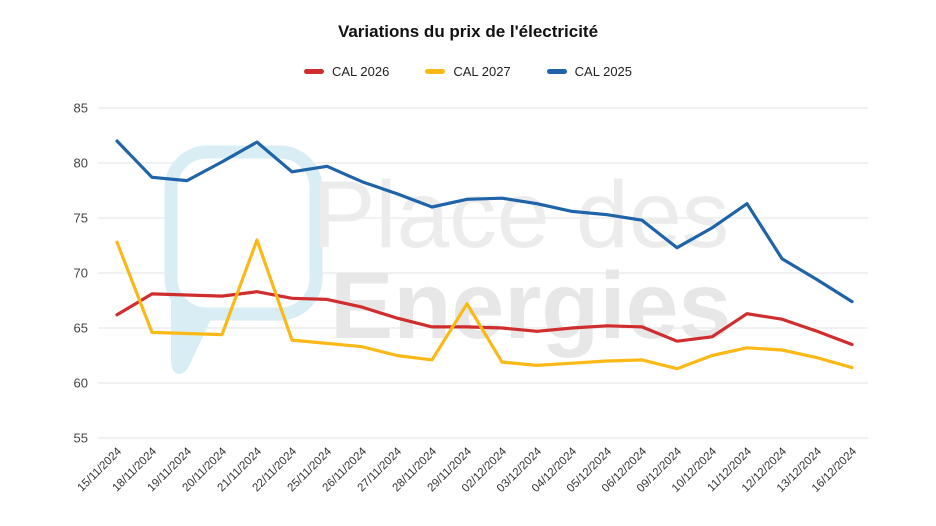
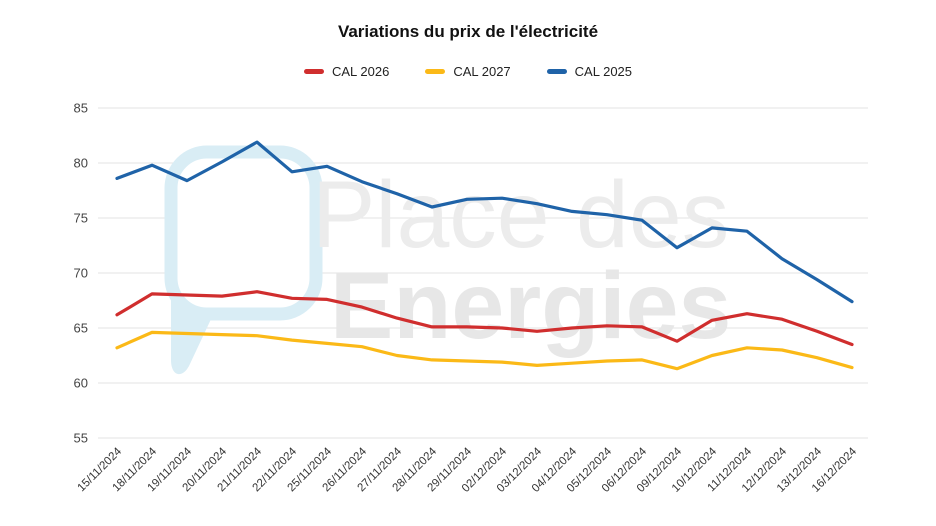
CAL 2027/15/11/2024: 72.8 -> 63.2
CAL 2025/15/11/2024: 82.0 -> 78.6
CAL 2025/18/11/2024: 78.7 -> 79.8
CAL 2027/21/11/2024: 73.0 -> 64.3
CAL 2027/29/11/2024: 67.2 -> 62.0
CAL 2026/10/12/2024: 64.2 -> 65.7
CAL 2025/11/12/2024: 76.3 -> 73.8
